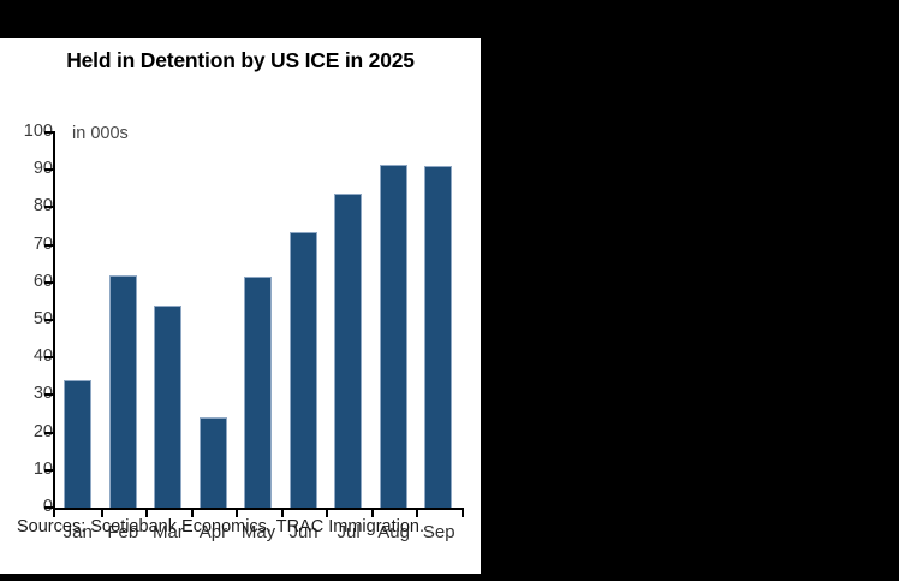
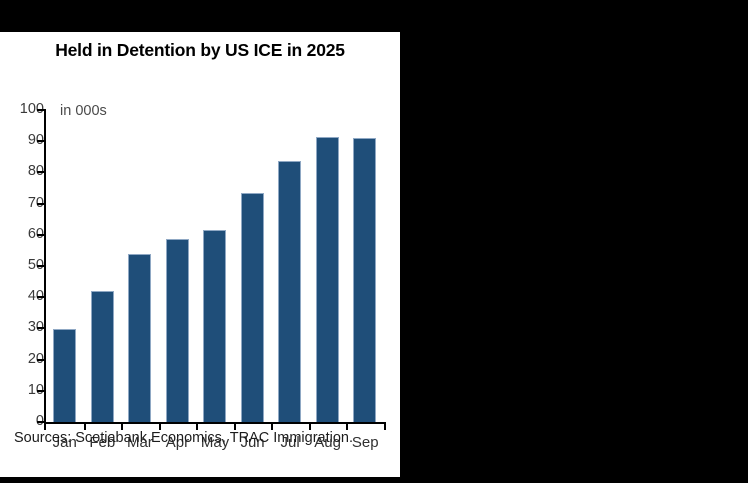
Jan: 34 -> 30
Feb: 62 -> 42
Apr: 24 -> 59
